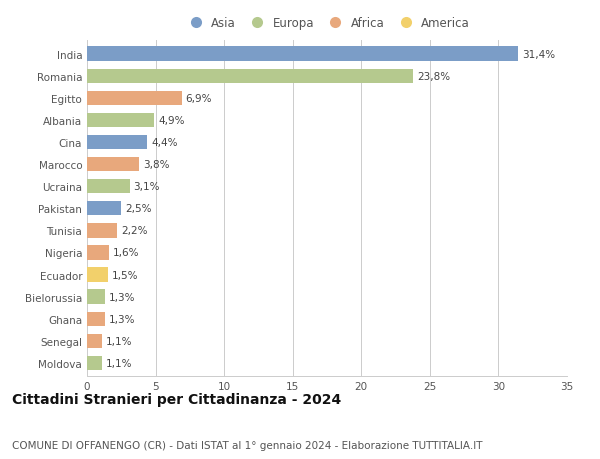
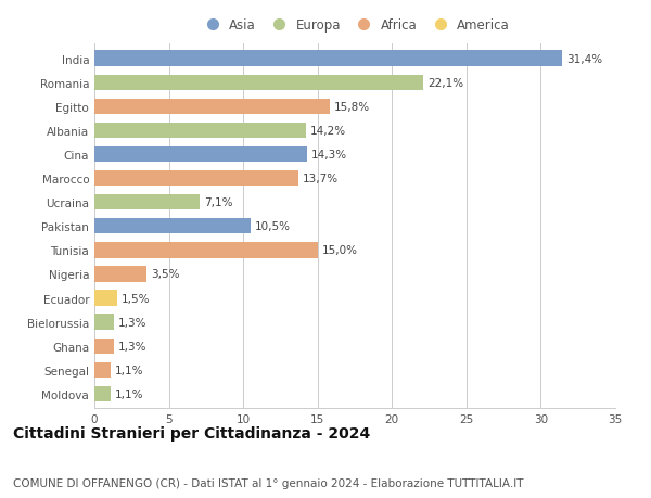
Romania: 23,8% -> 22,1%
Egitto: 6,9% -> 15,8%
Albania: 4,9% -> 14,2%
Cina: 4,4% -> 14,3%
Marocco: 3,8% -> 13,7%
Ucraina: 3,1% -> 7,1%
Pakistan: 2,5% -> 10,5%
Tunisia: 2,2% -> 15,0%
Nigeria: 1,6% -> 3,5%
